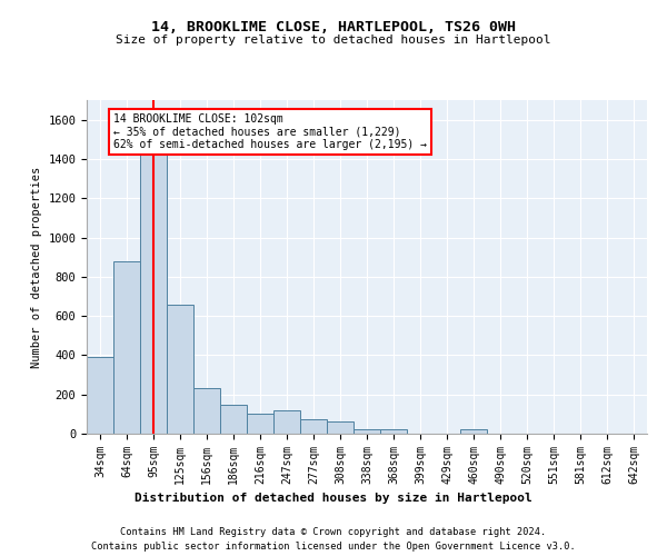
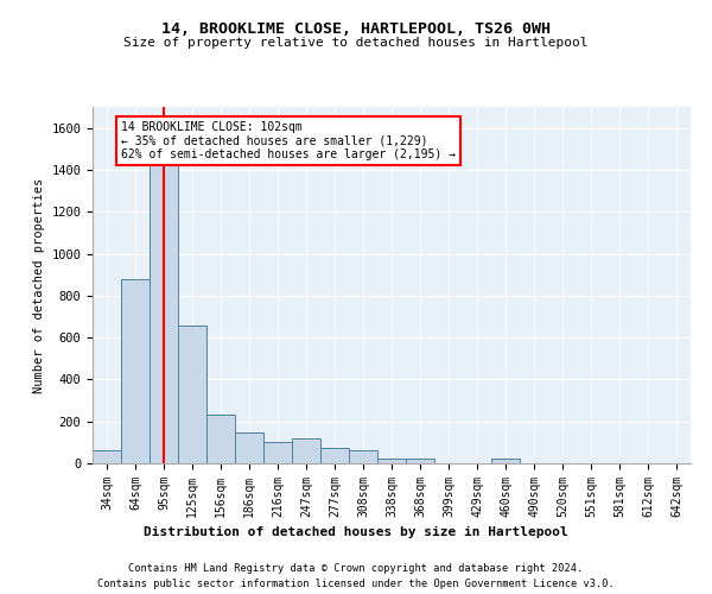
34sqm: 390 -> 60
